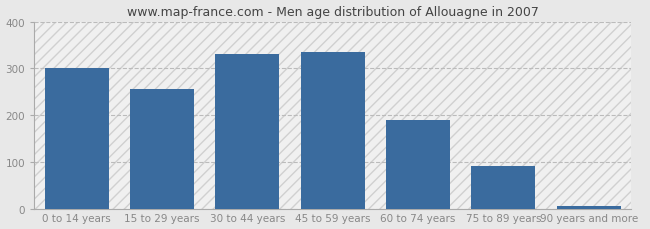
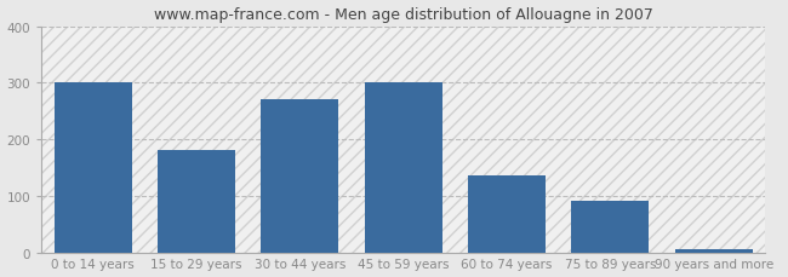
15 to 29 years: 255 -> 180
30 to 44 years: 330 -> 270
45 to 59 years: 335 -> 300
60 to 74 years: 190 -> 135
